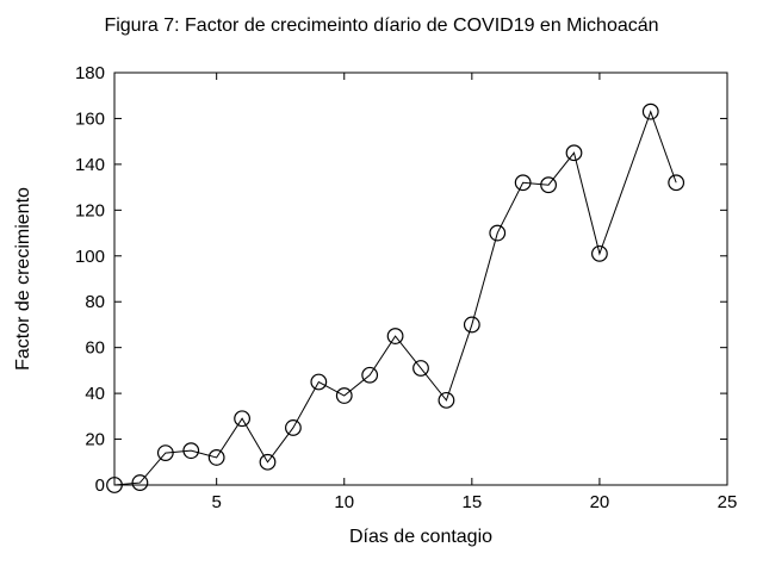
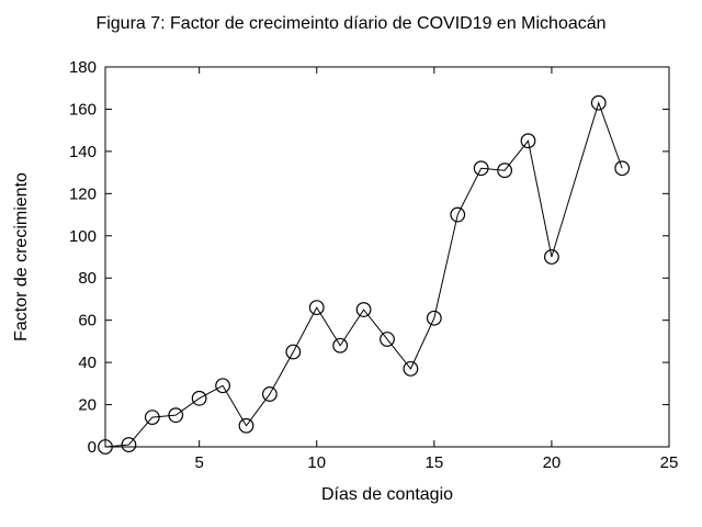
5: 12 -> 23
10: 39 -> 66
15: 70 -> 61
20: 101 -> 90
